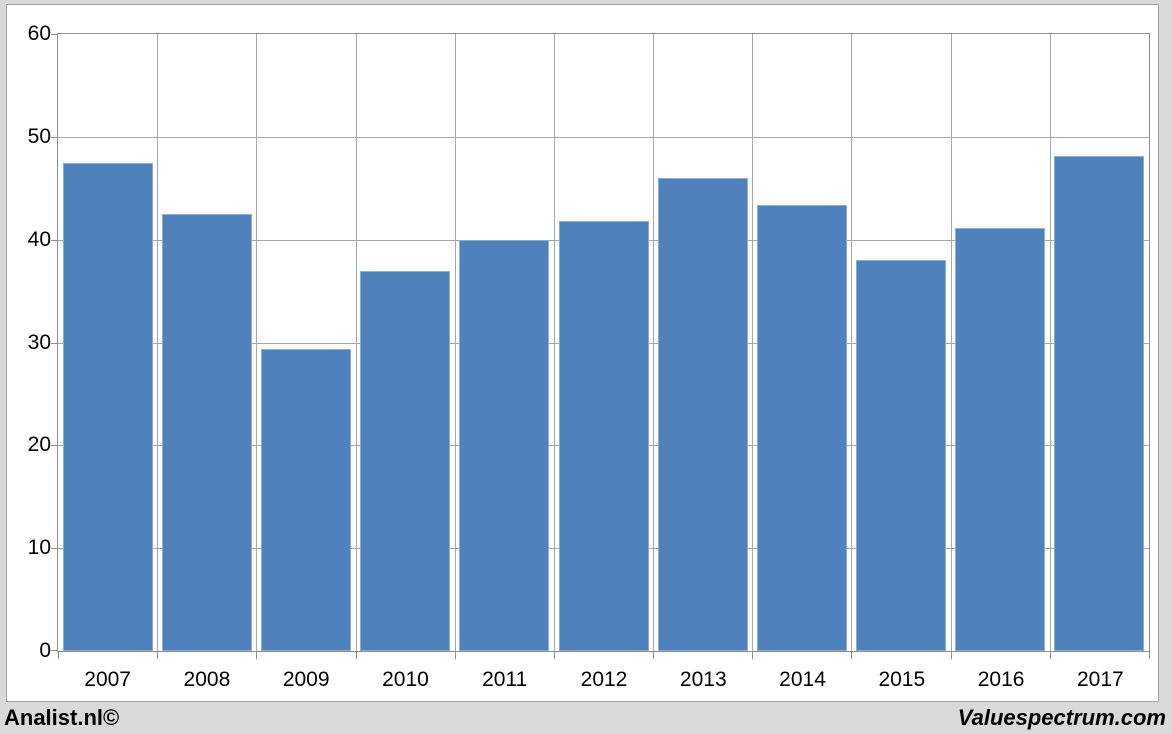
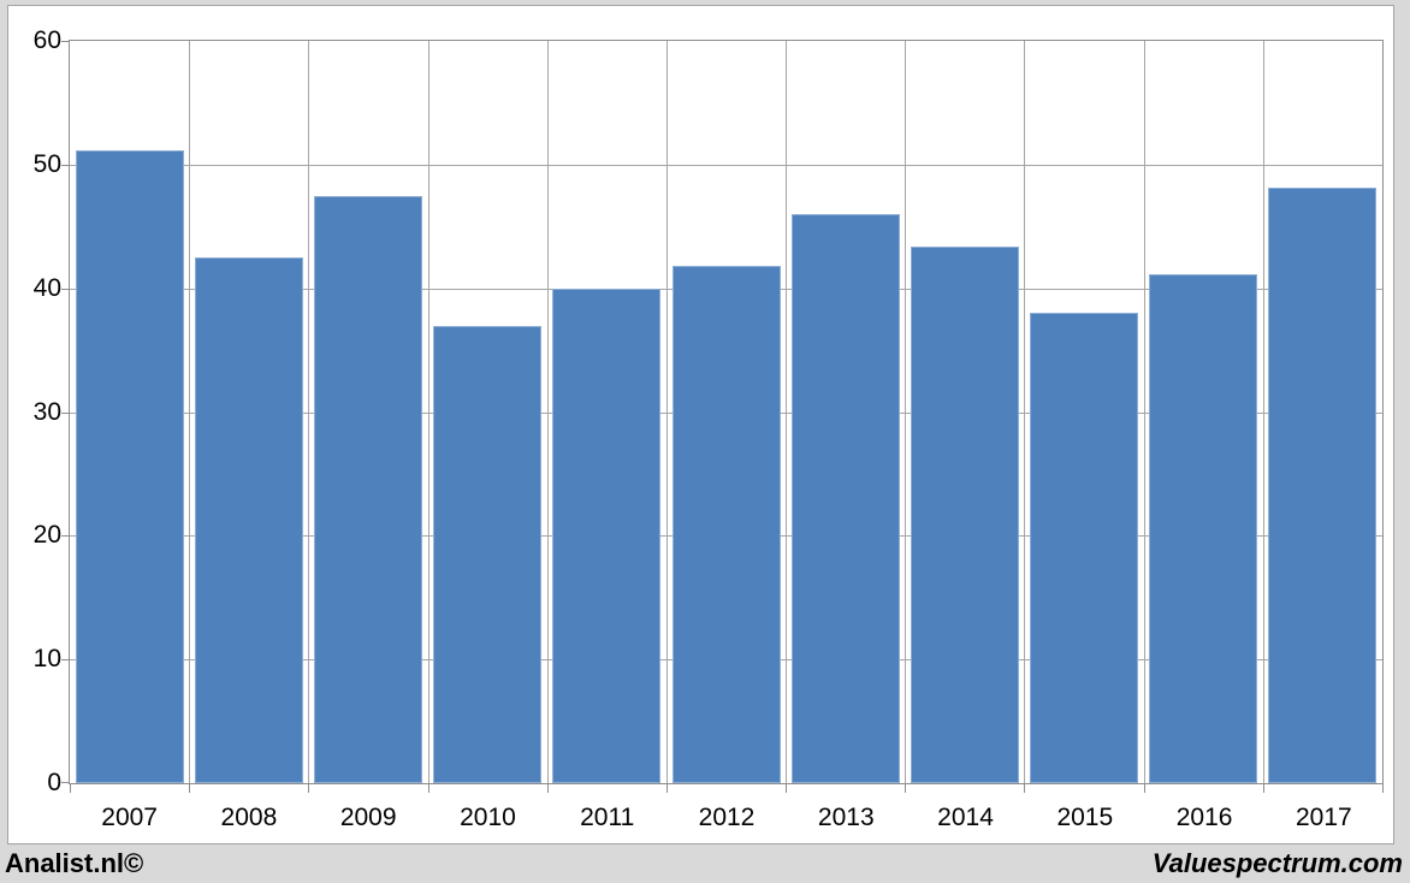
2007: 47.5 -> 51.2
2009: 29.4 -> 47.5
